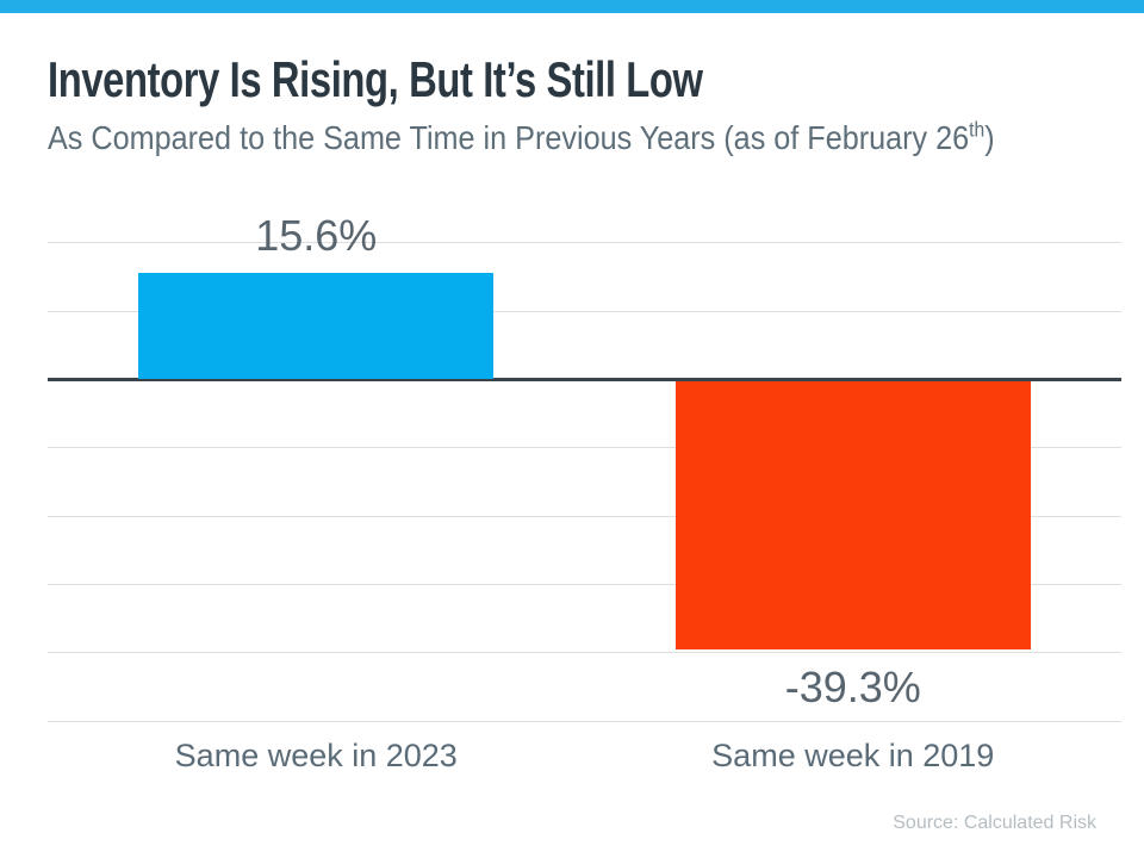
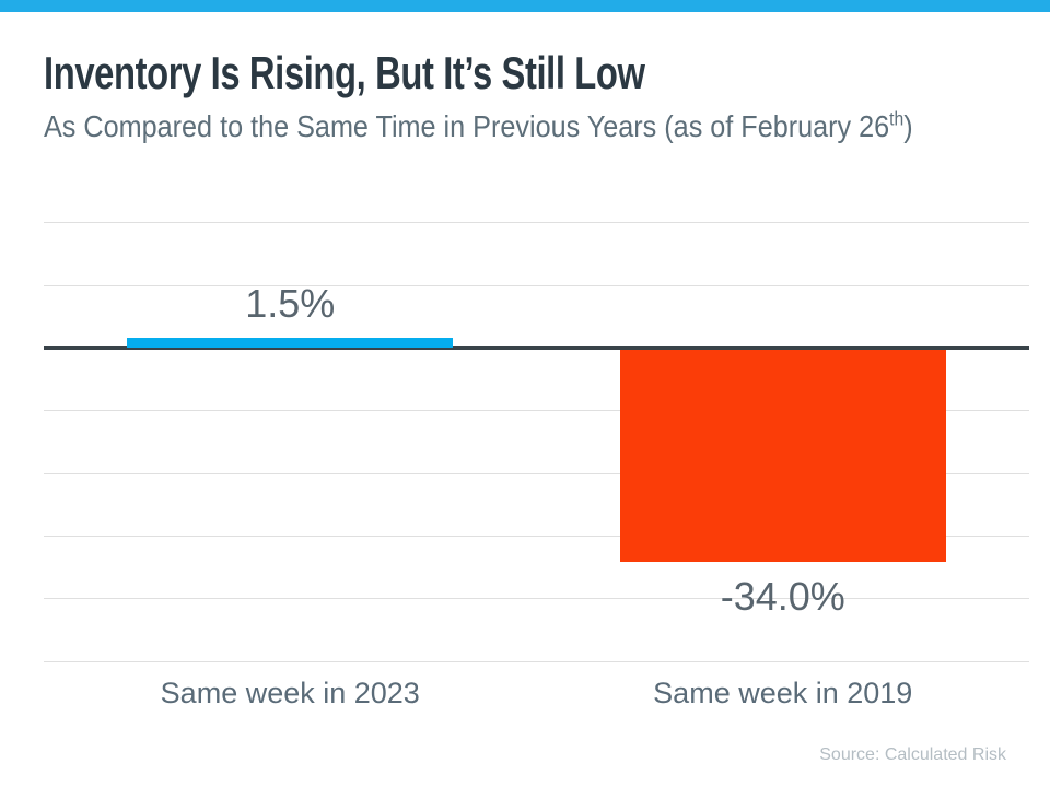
Same week in 2023: 15.6% -> 1.5%
Same week in 2019: -39.3% -> -34.0%
